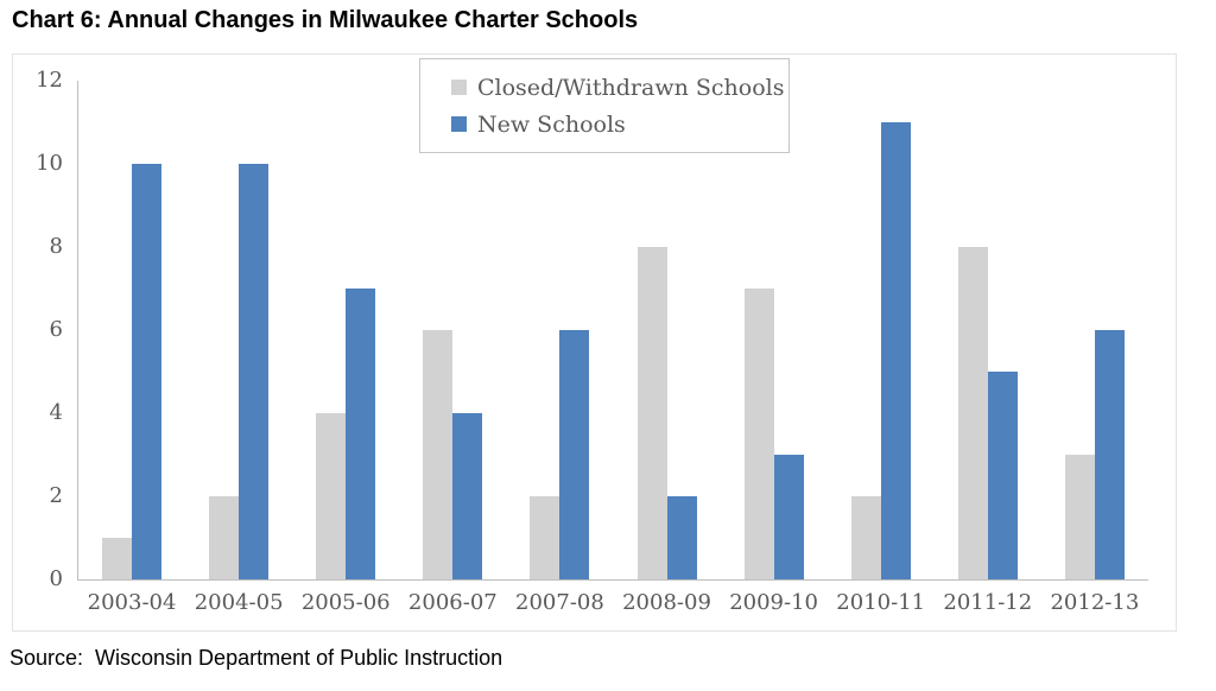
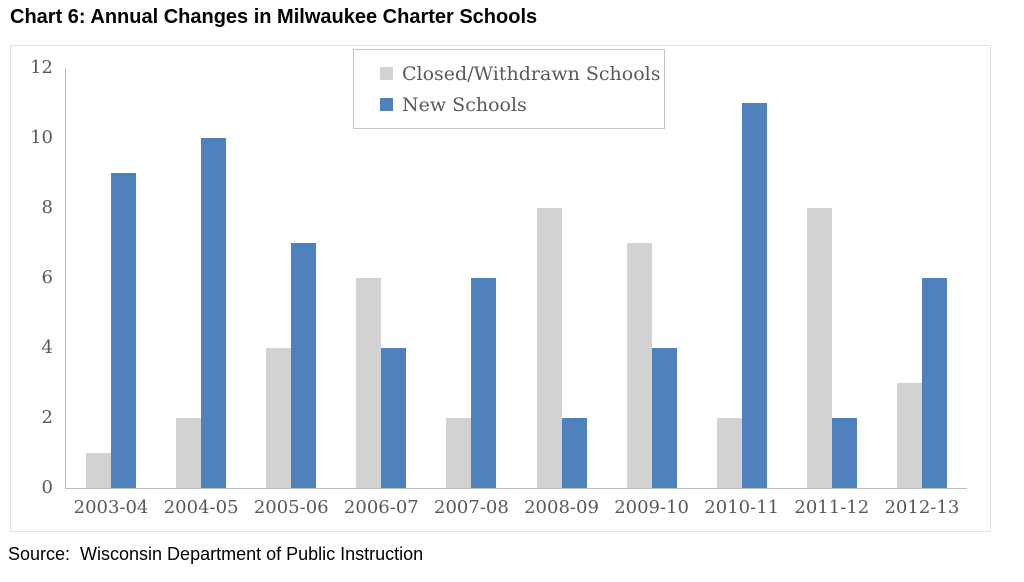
New Schools/2003-04: 10 -> 9
New Schools/2009-10: 3 -> 4
New Schools/2011-12: 5 -> 2
